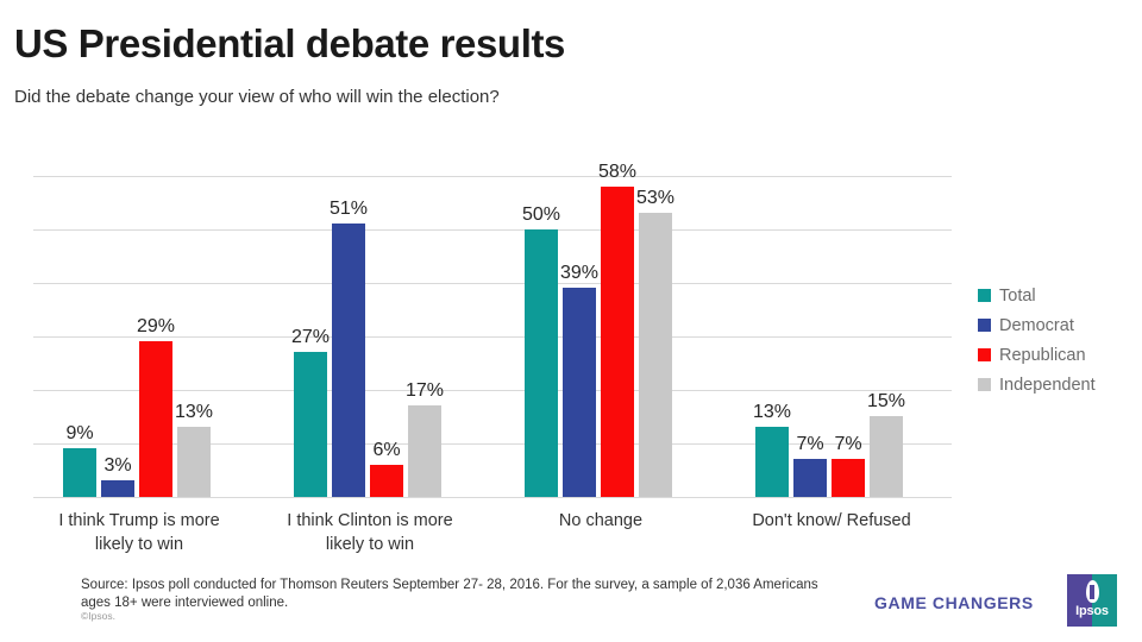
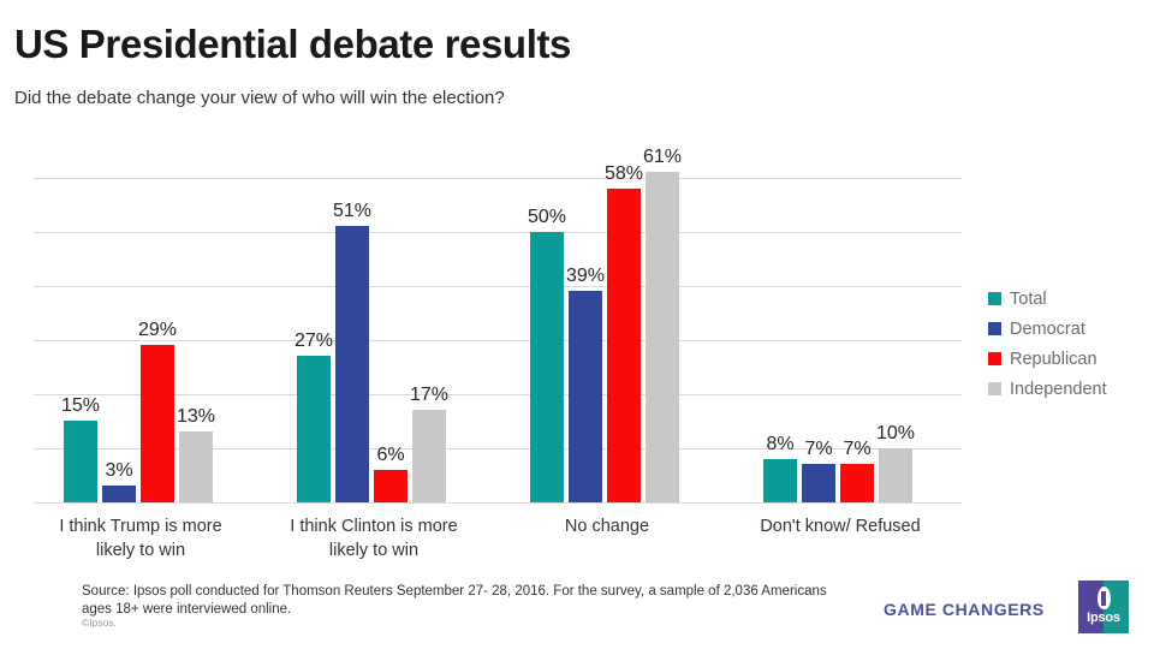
Total/I think Trump is more likely to win: 9% -> 15%
Independent/No change: 53% -> 61%
Total/Don't know/ Refused: 13% -> 8%
Independent/Don't know/ Refused: 15% -> 10%
